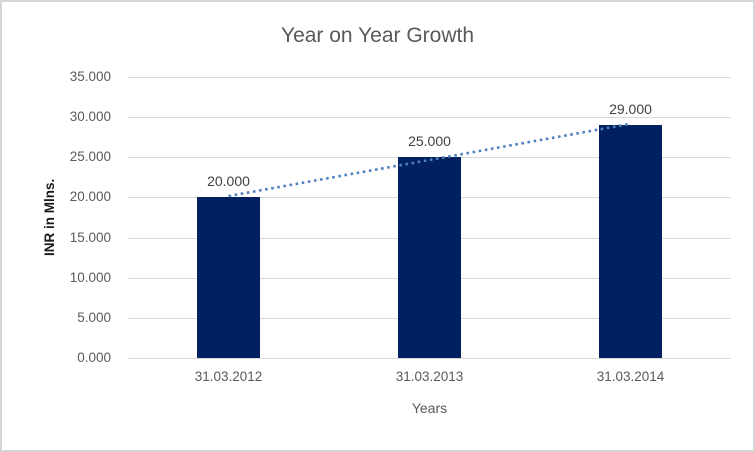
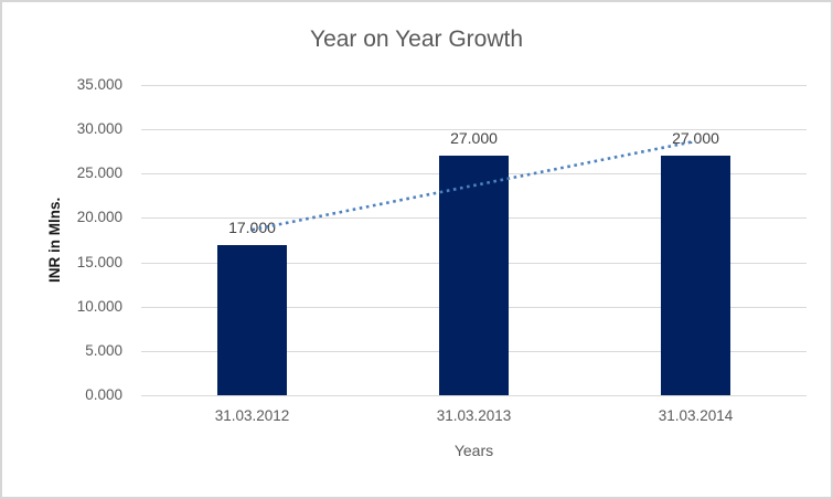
31.03.2012: 20.000 -> 17.000
31.03.2013: 25.000 -> 27.000
31.03.2014: 29.000 -> 27.000
